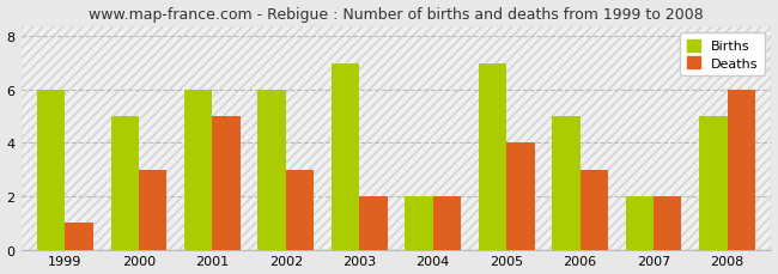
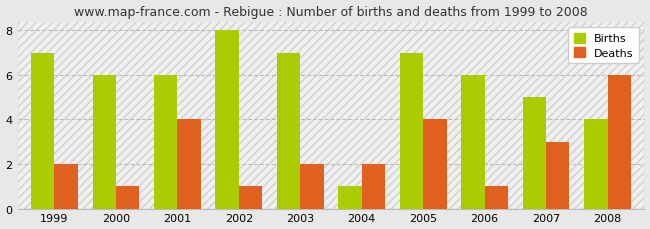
Births/1999: 6 -> 7
Deaths/1999: 1 -> 2
Births/2000: 5 -> 6
Deaths/2000: 3 -> 1
Deaths/2001: 5 -> 4
Births/2002: 6 -> 8
Deaths/2002: 3 -> 1
Births/2004: 2 -> 1
Births/2006: 5 -> 6
Deaths/2006: 3 -> 1
Births/2007: 2 -> 5
Deaths/2007: 2 -> 3
Births/2008: 5 -> 4
